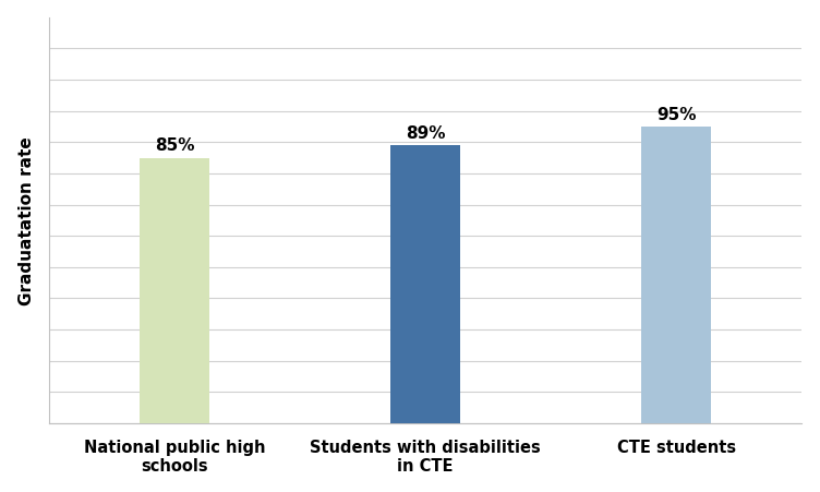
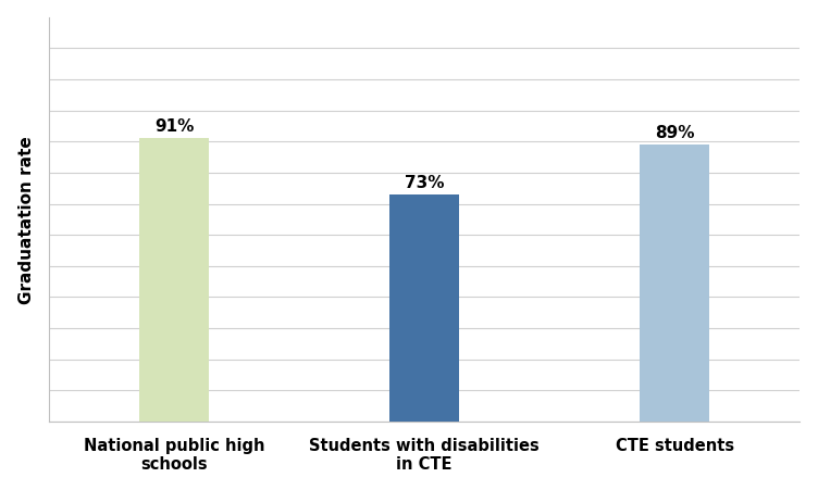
National public high schools: 85% -> 91%
Students with disabilities in CTE: 89% -> 73%
CTE students: 95% -> 89%
